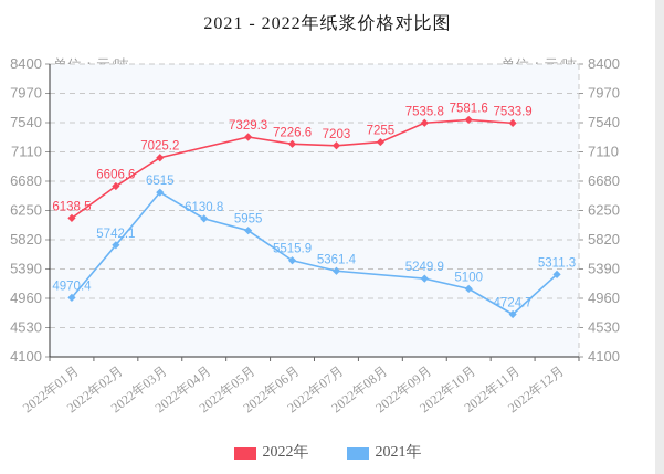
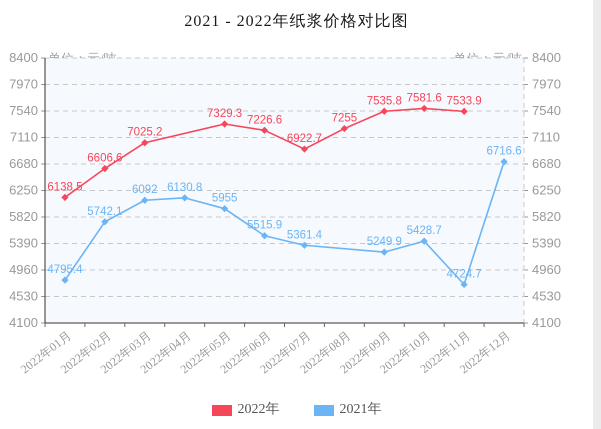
2021年/2022年01月: 4970.4 -> 4795.4
2021年/2022年03月: 6515 -> 6092
2022年/2022年07月: 7203 -> 6922.7
2021年/2022年10月: 5100 -> 5428.7
2021年/2022年12月: 5311.3 -> 6716.6
